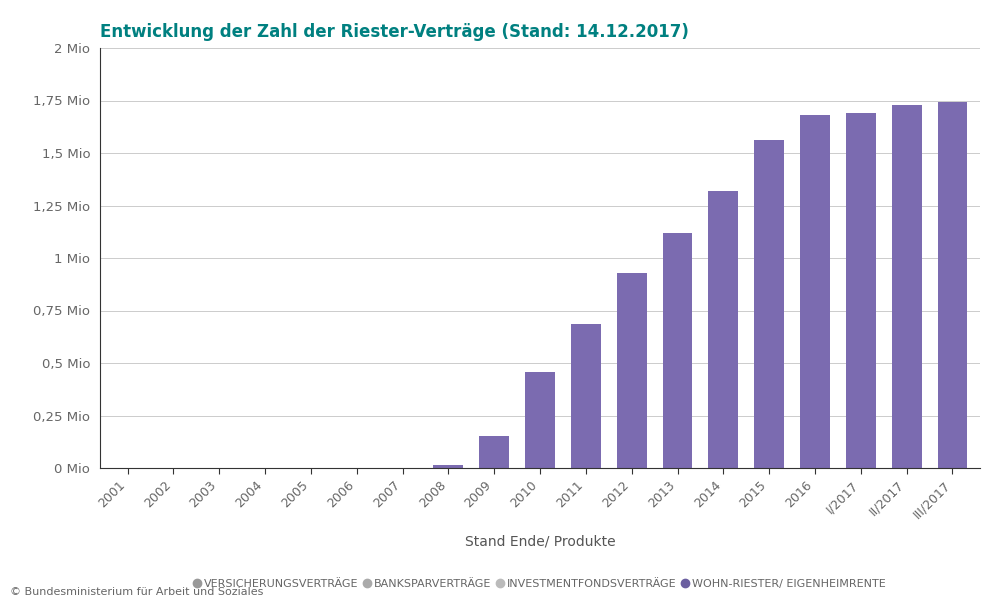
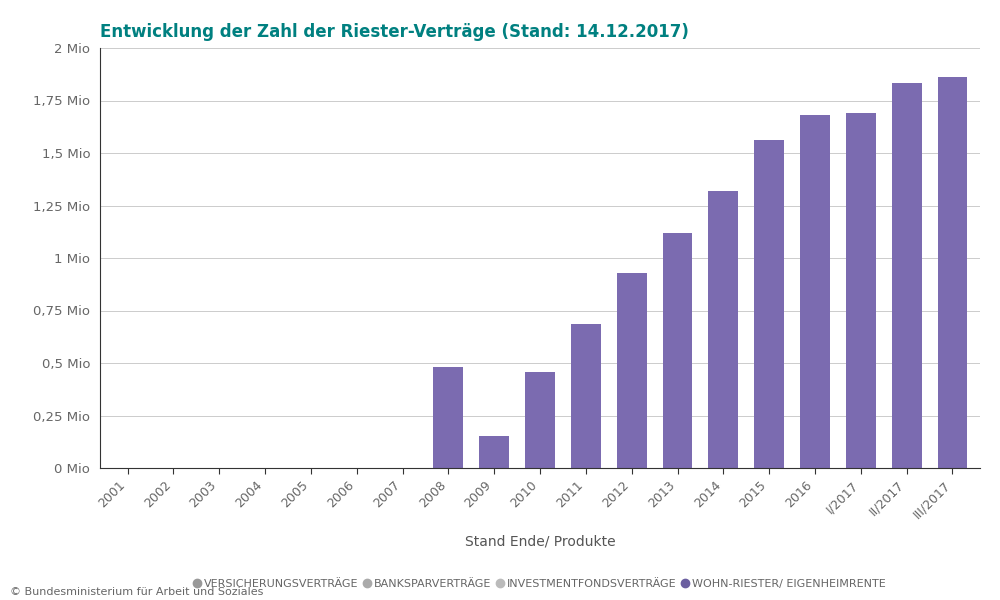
2008: 0,012 Mio -> 0,480 Mio
II/2017: 1,730 Mio -> 1,835 Mio
III/2017: 1,745 Mio -> 1,860 Mio
